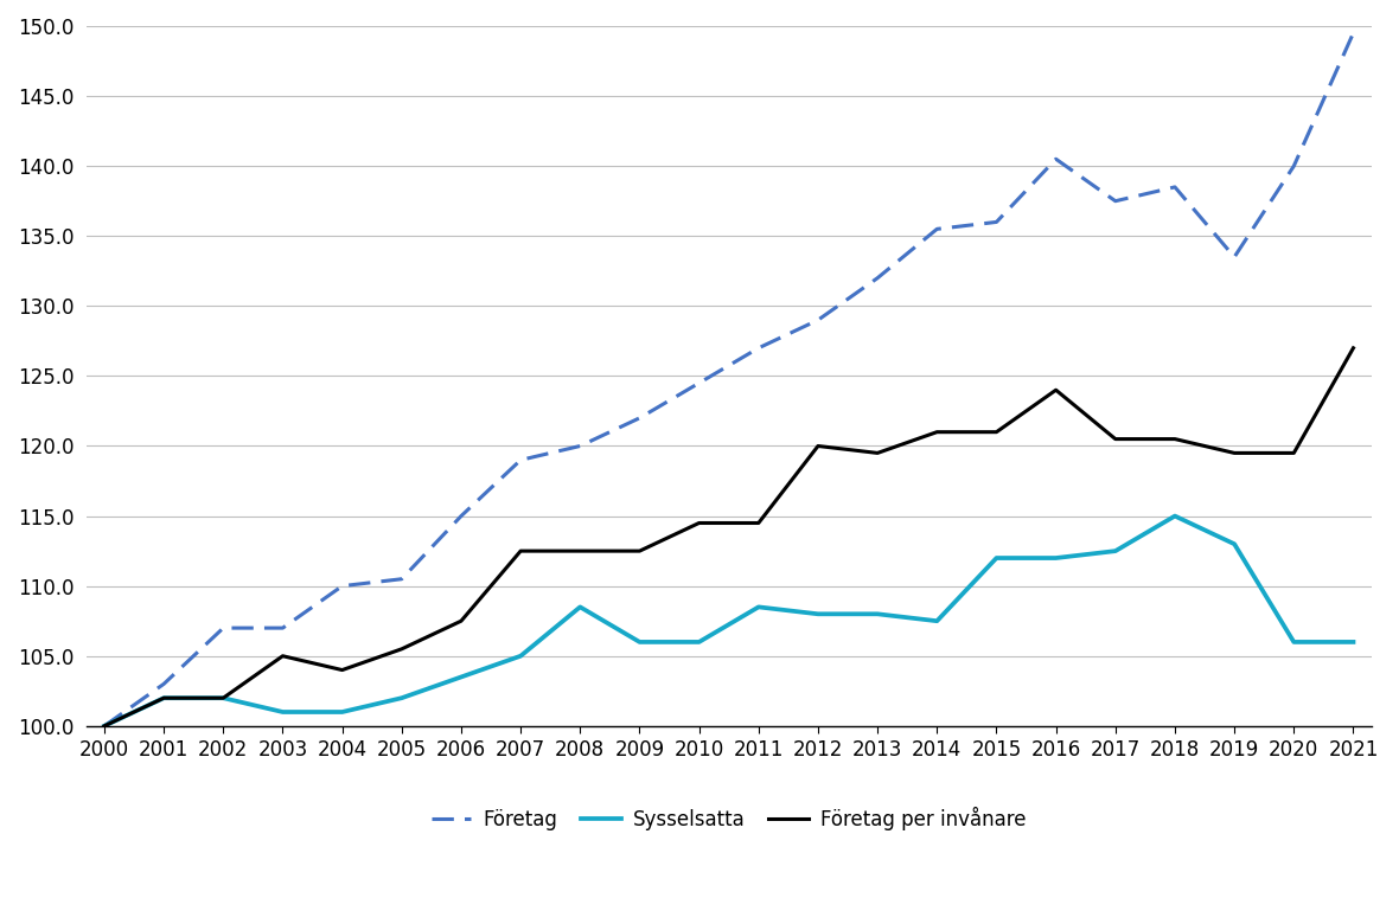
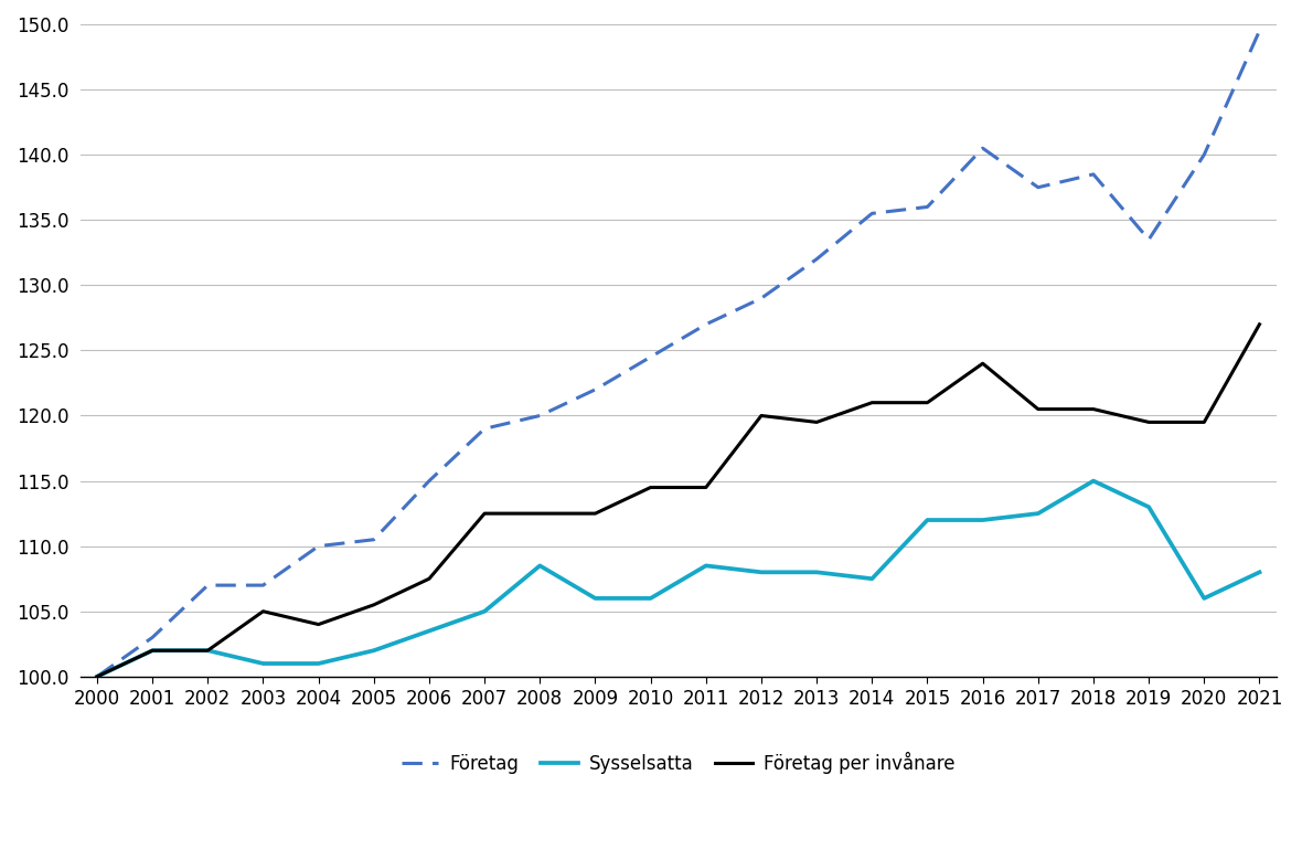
Sysselsatta/2021: 106.0 -> 108.0
